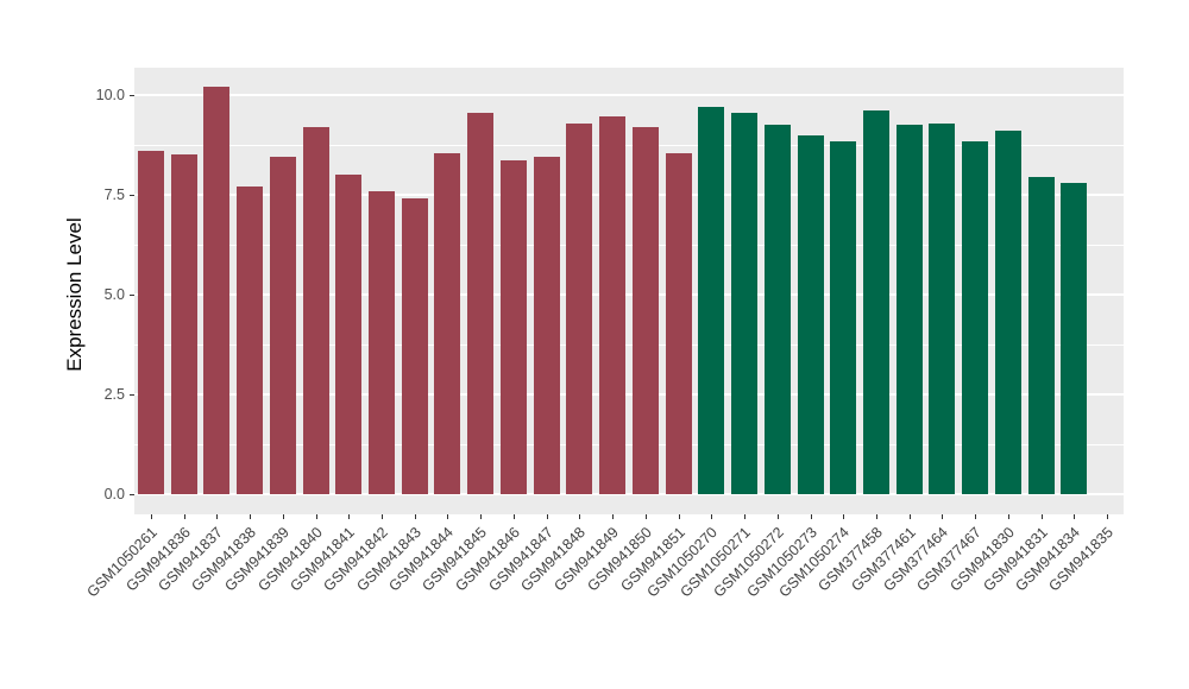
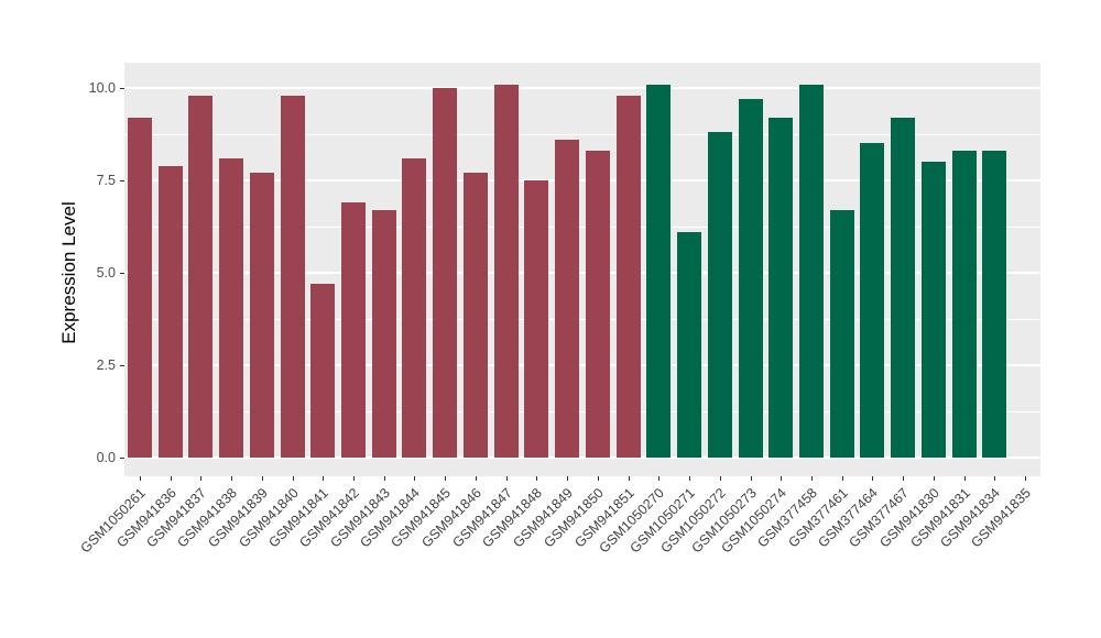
GSM1050261: 8.6 -> 9.2
GSM941836: 8.5 -> 7.9
GSM941837: 10.2 -> 9.8
GSM941838: 7.7 -> 8.1
GSM941839: 8.4 -> 7.7
GSM941840: 9.2 -> 9.8
GSM941841: 8.0 -> 4.7
GSM941842: 7.6 -> 6.9
GSM941843: 7.4 -> 6.7
GSM941844: 8.6 -> 8.1
GSM941845: 9.6 -> 10.0
GSM941846: 8.3 -> 7.7
GSM941847: 8.4 -> 10.1
GSM941848: 9.3 -> 7.5
GSM941849: 9.4 -> 8.6
GSM941850: 9.2 -> 8.3
GSM941851: 8.6 -> 9.8
GSM1050270: 9.7 -> 10.1
GSM1050271: 9.6 -> 6.1
GSM1050272: 9.2 -> 8.8
GSM1050273: 9.0 -> 9.7
GSM1050274: 8.8 -> 9.2
GSM377458: 9.6 -> 10.1
GSM377461: 9.2 -> 6.7
GSM377464: 9.3 -> 8.5
GSM377467: 8.8 -> 9.2
GSM941830: 9.1 -> 8.0
GSM941831: 8.0 -> 8.3
GSM941834: 7.8 -> 8.3
GSM941835: 7.6 -> 6.7
